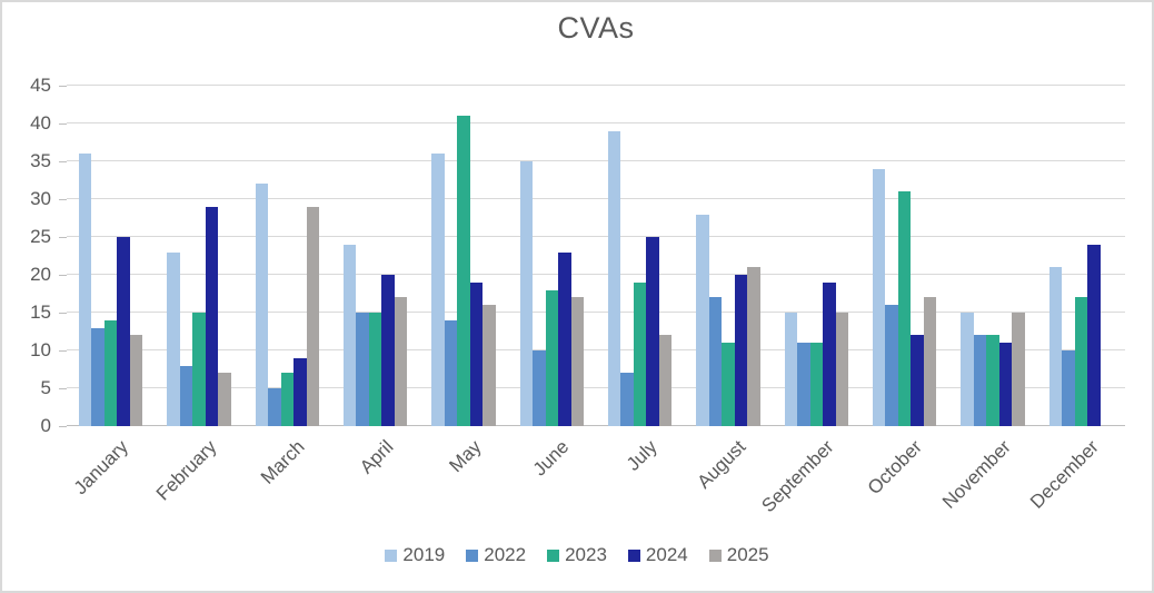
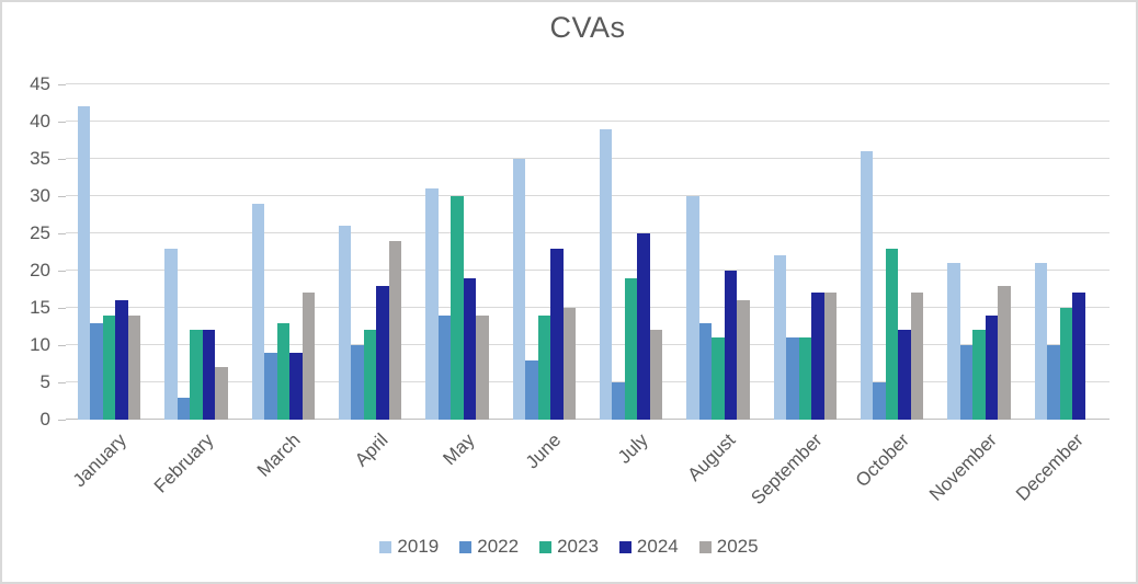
2019/January: 36 -> 42
2024/January: 25 -> 16
2025/January: 12 -> 14
2022/February: 8 -> 3
2023/February: 15 -> 12
2024/February: 29 -> 12
2019/March: 32 -> 29
2022/March: 5 -> 9
2023/March: 7 -> 13
2025/March: 29 -> 17
2019/April: 24 -> 26
2022/April: 15 -> 10
2023/April: 15 -> 12
2024/April: 20 -> 18
2025/April: 17 -> 24
2019/May: 36 -> 31
2023/May: 41 -> 30
2025/May: 16 -> 14
2022/June: 10 -> 8
2023/June: 18 -> 14
2025/June: 17 -> 15
2022/July: 7 -> 5
2019/August: 28 -> 30
2022/August: 17 -> 13
2025/August: 21 -> 16
2019/September: 15 -> 22
2024/September: 19 -> 17
2025/September: 15 -> 17
2019/October: 34 -> 36
2022/October: 16 -> 5
2023/October: 31 -> 23
2019/November: 15 -> 21
2022/November: 12 -> 10
2024/November: 11 -> 14
2025/November: 15 -> 18
2023/December: 17 -> 15
2024/December: 24 -> 17
